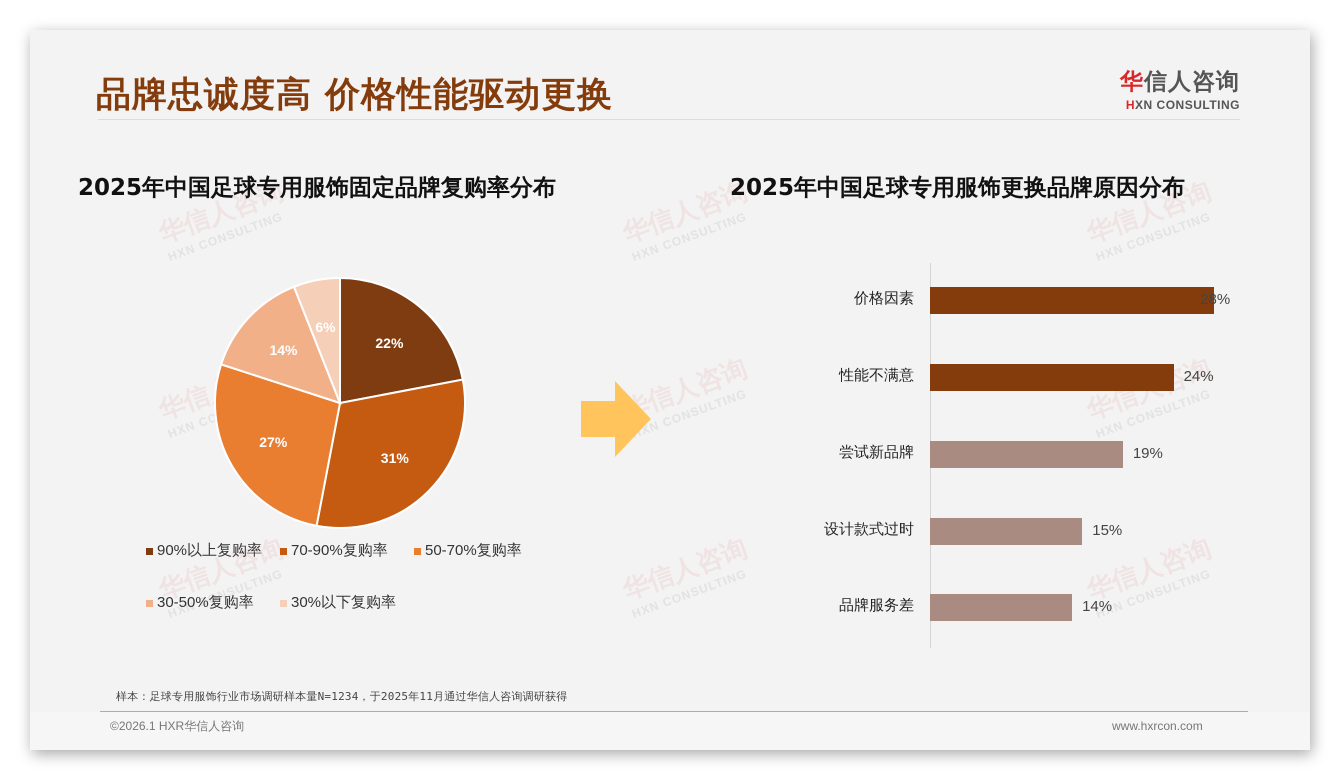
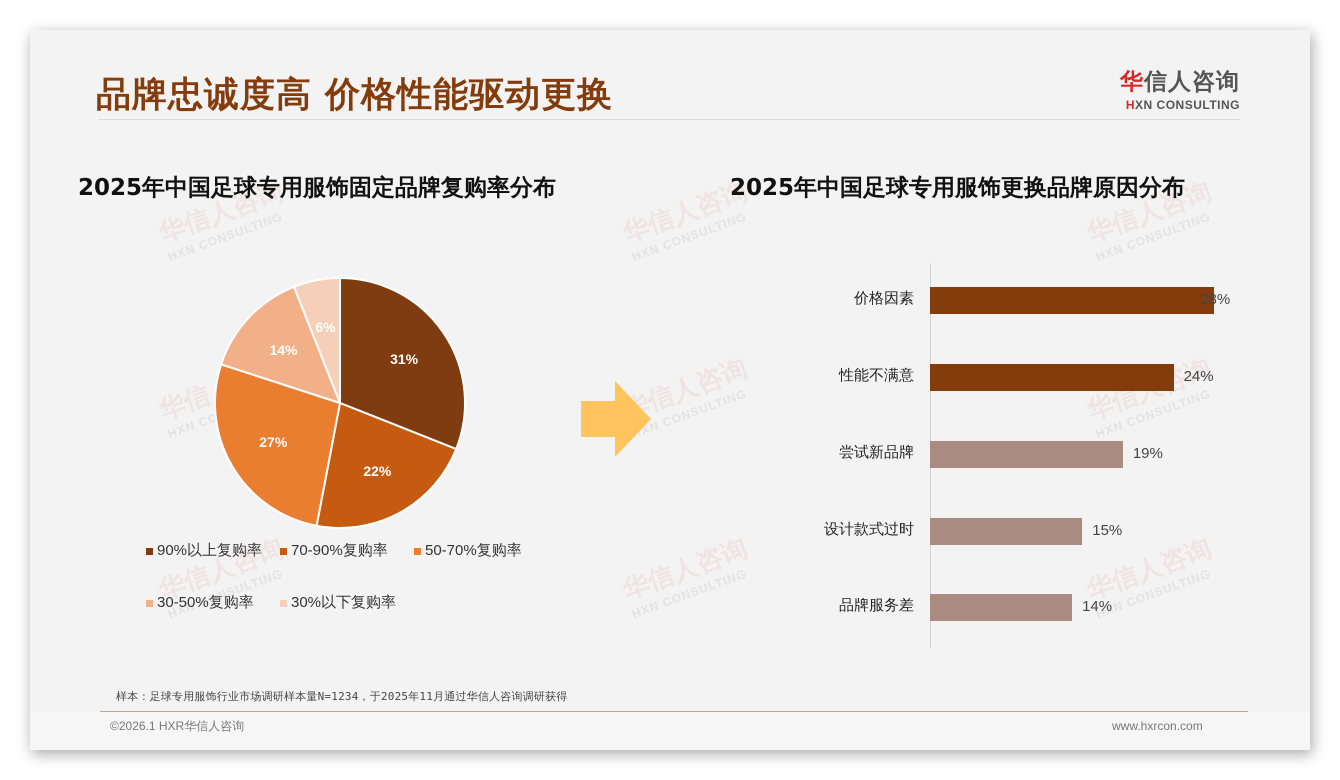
2025年中国足球专用服饰固定品牌复购率分布/90%以上复购率: 22% -> 31%
2025年中国足球专用服饰固定品牌复购率分布/70-90%复购率: 31% -> 22%
